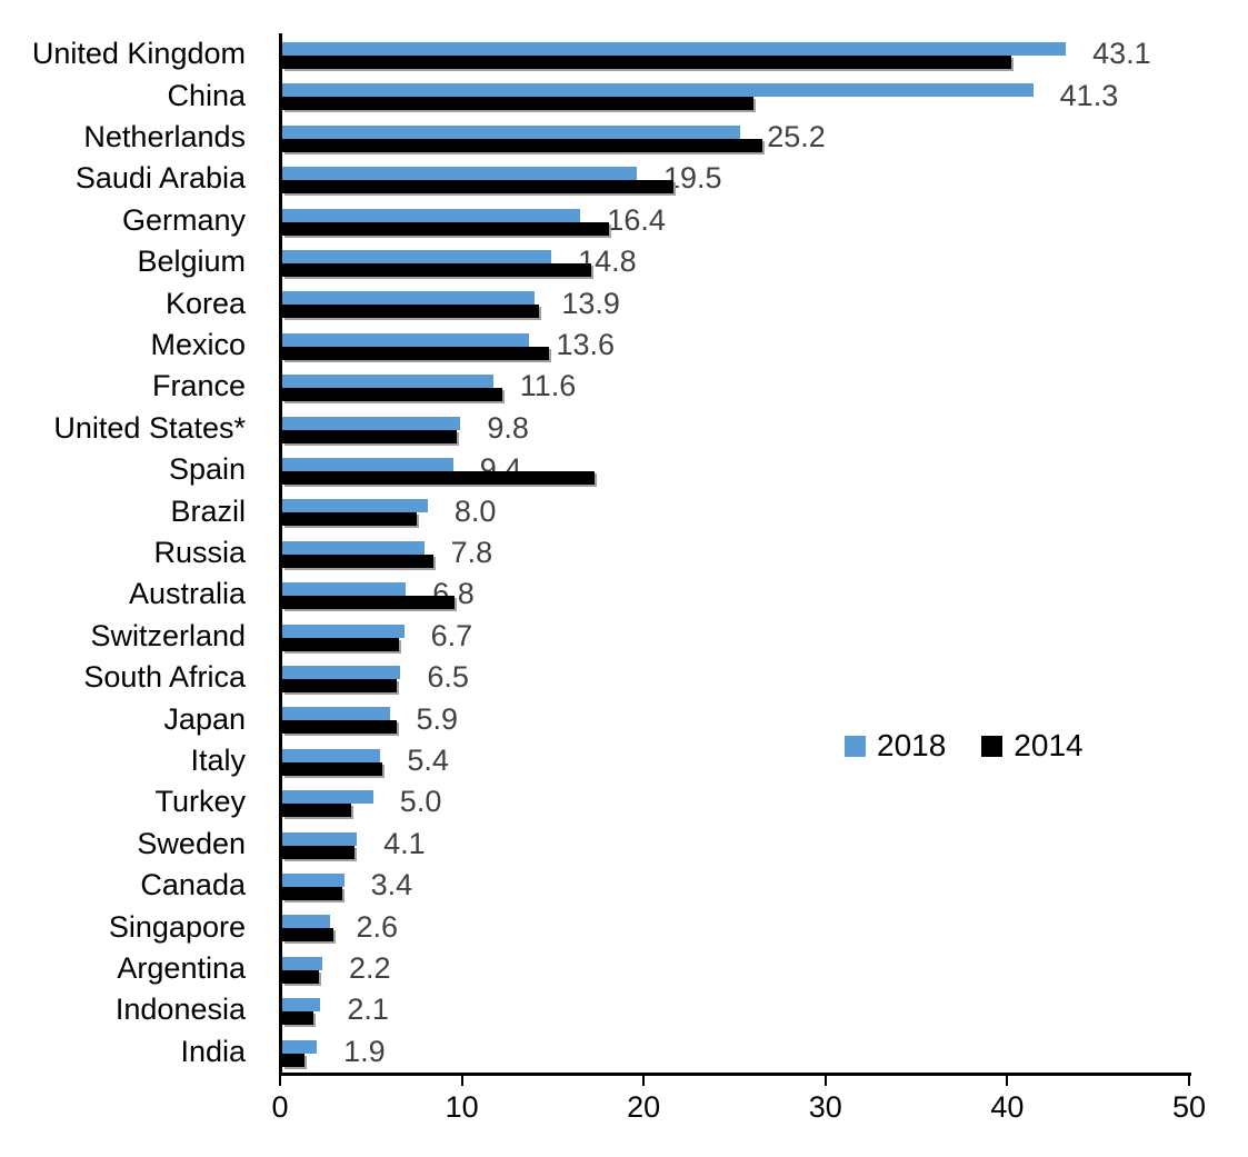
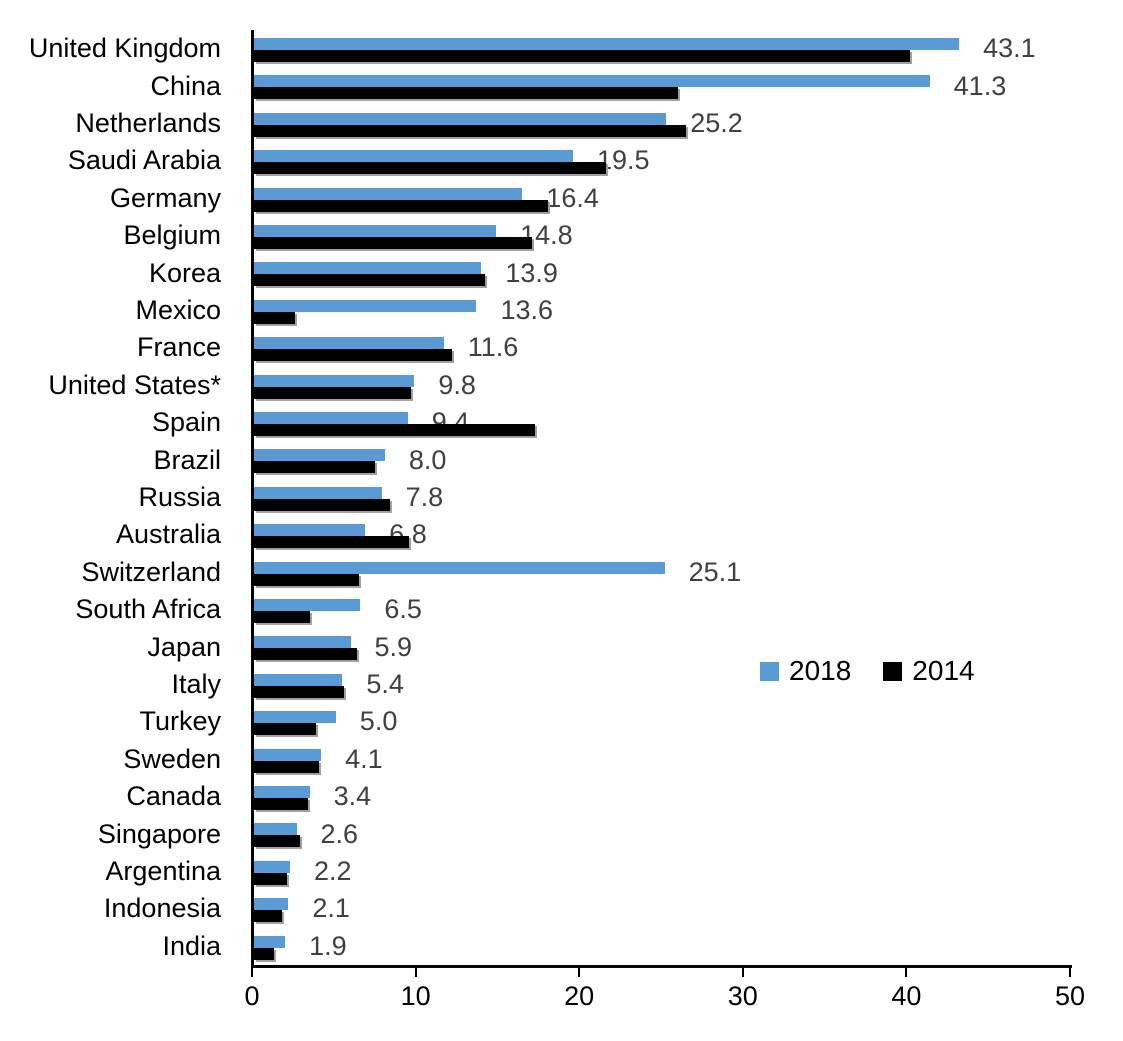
2014/Mexico: 14.7 -> 2.5
2018/Switzerland: 6.7 -> 25.1
2014/South Africa: 6.3 -> 3.4
